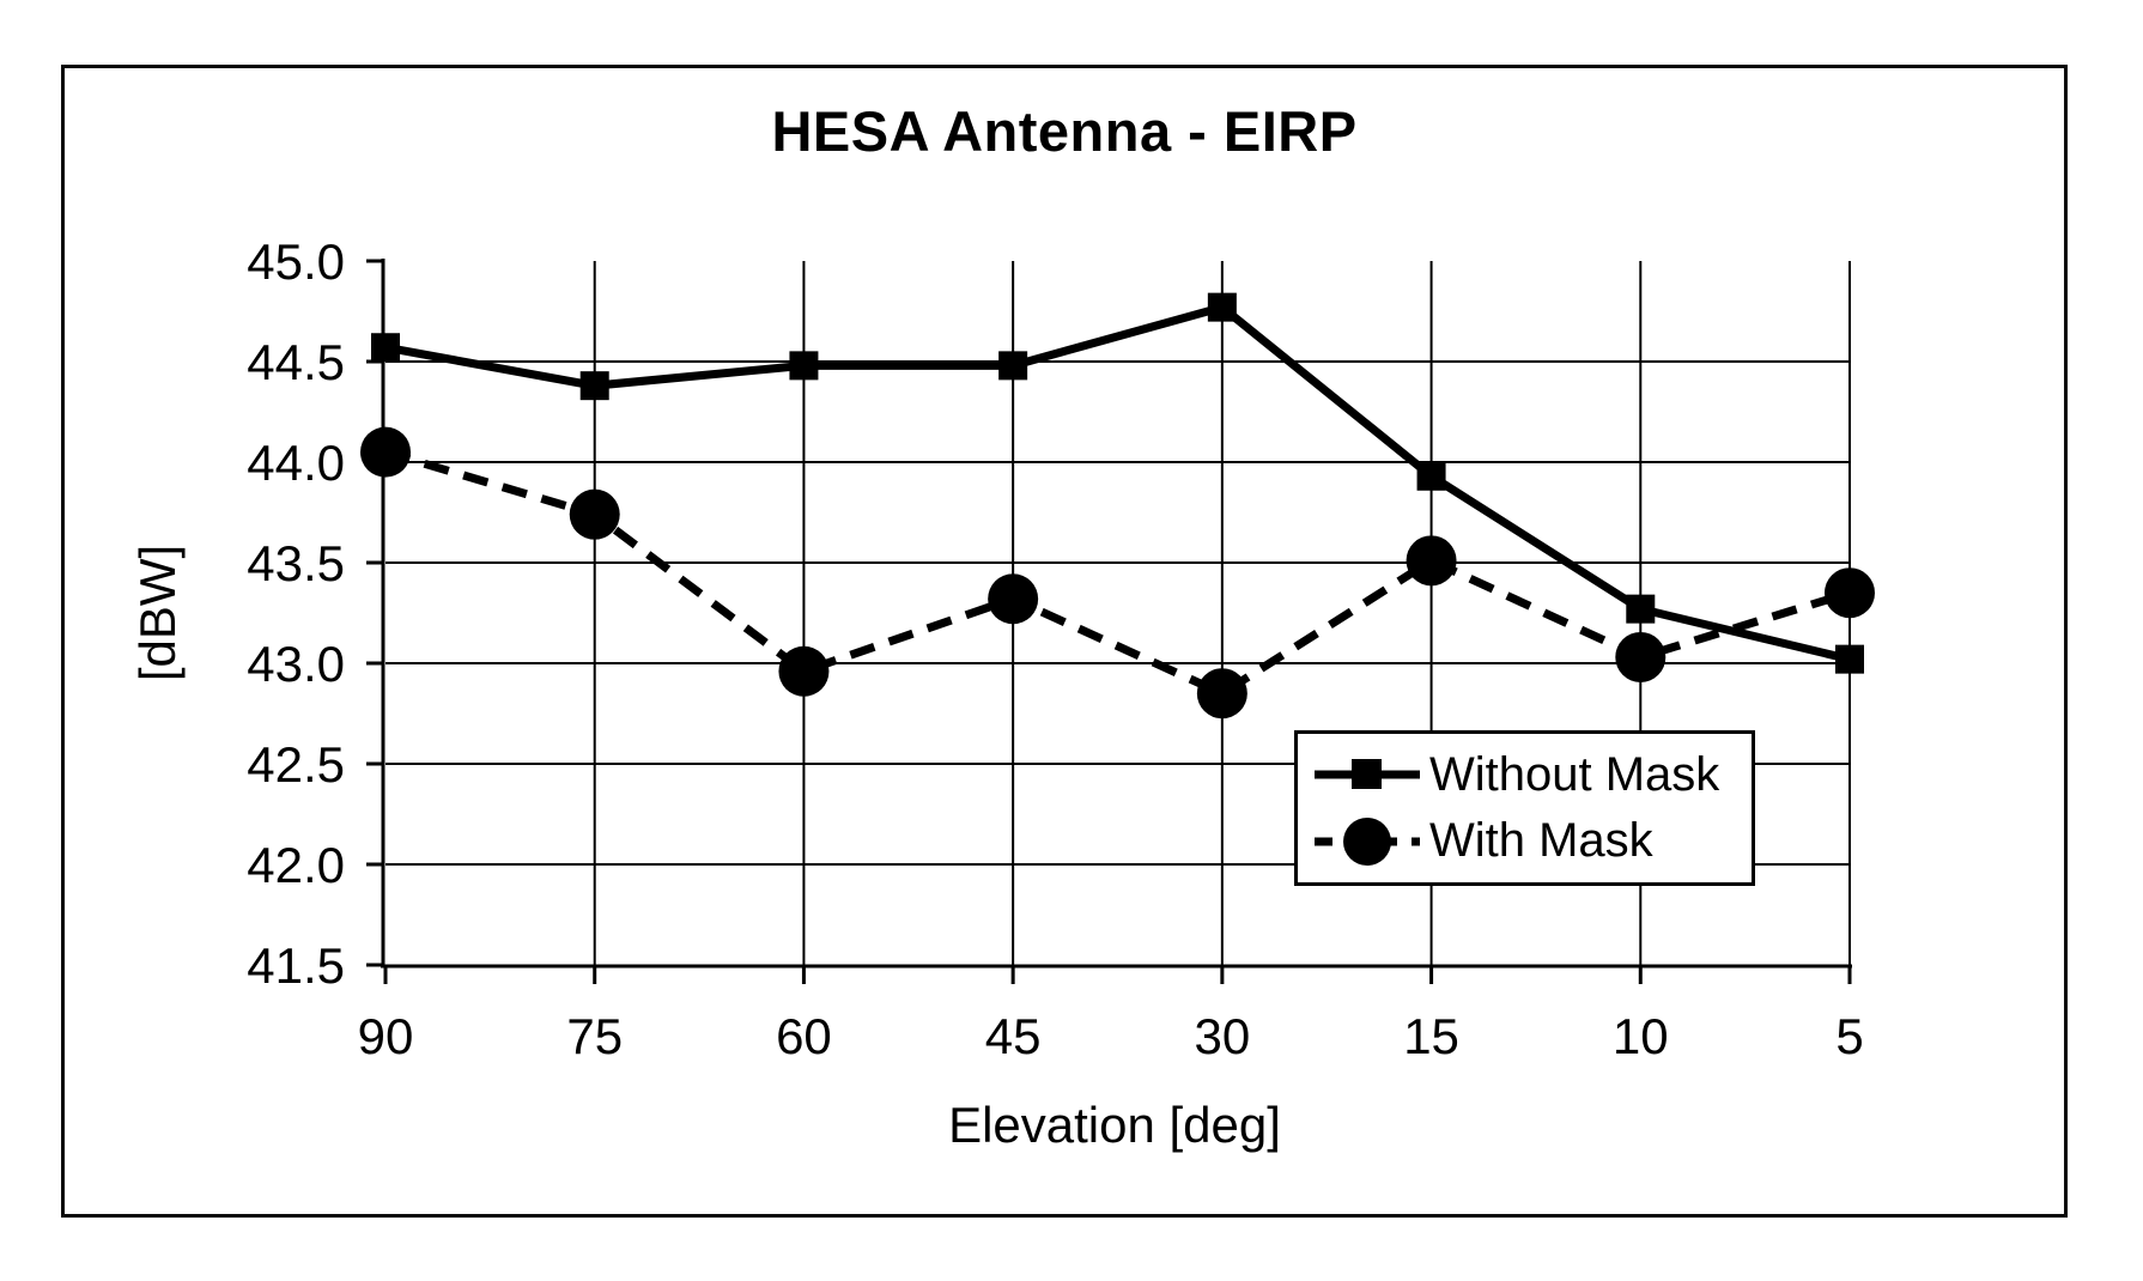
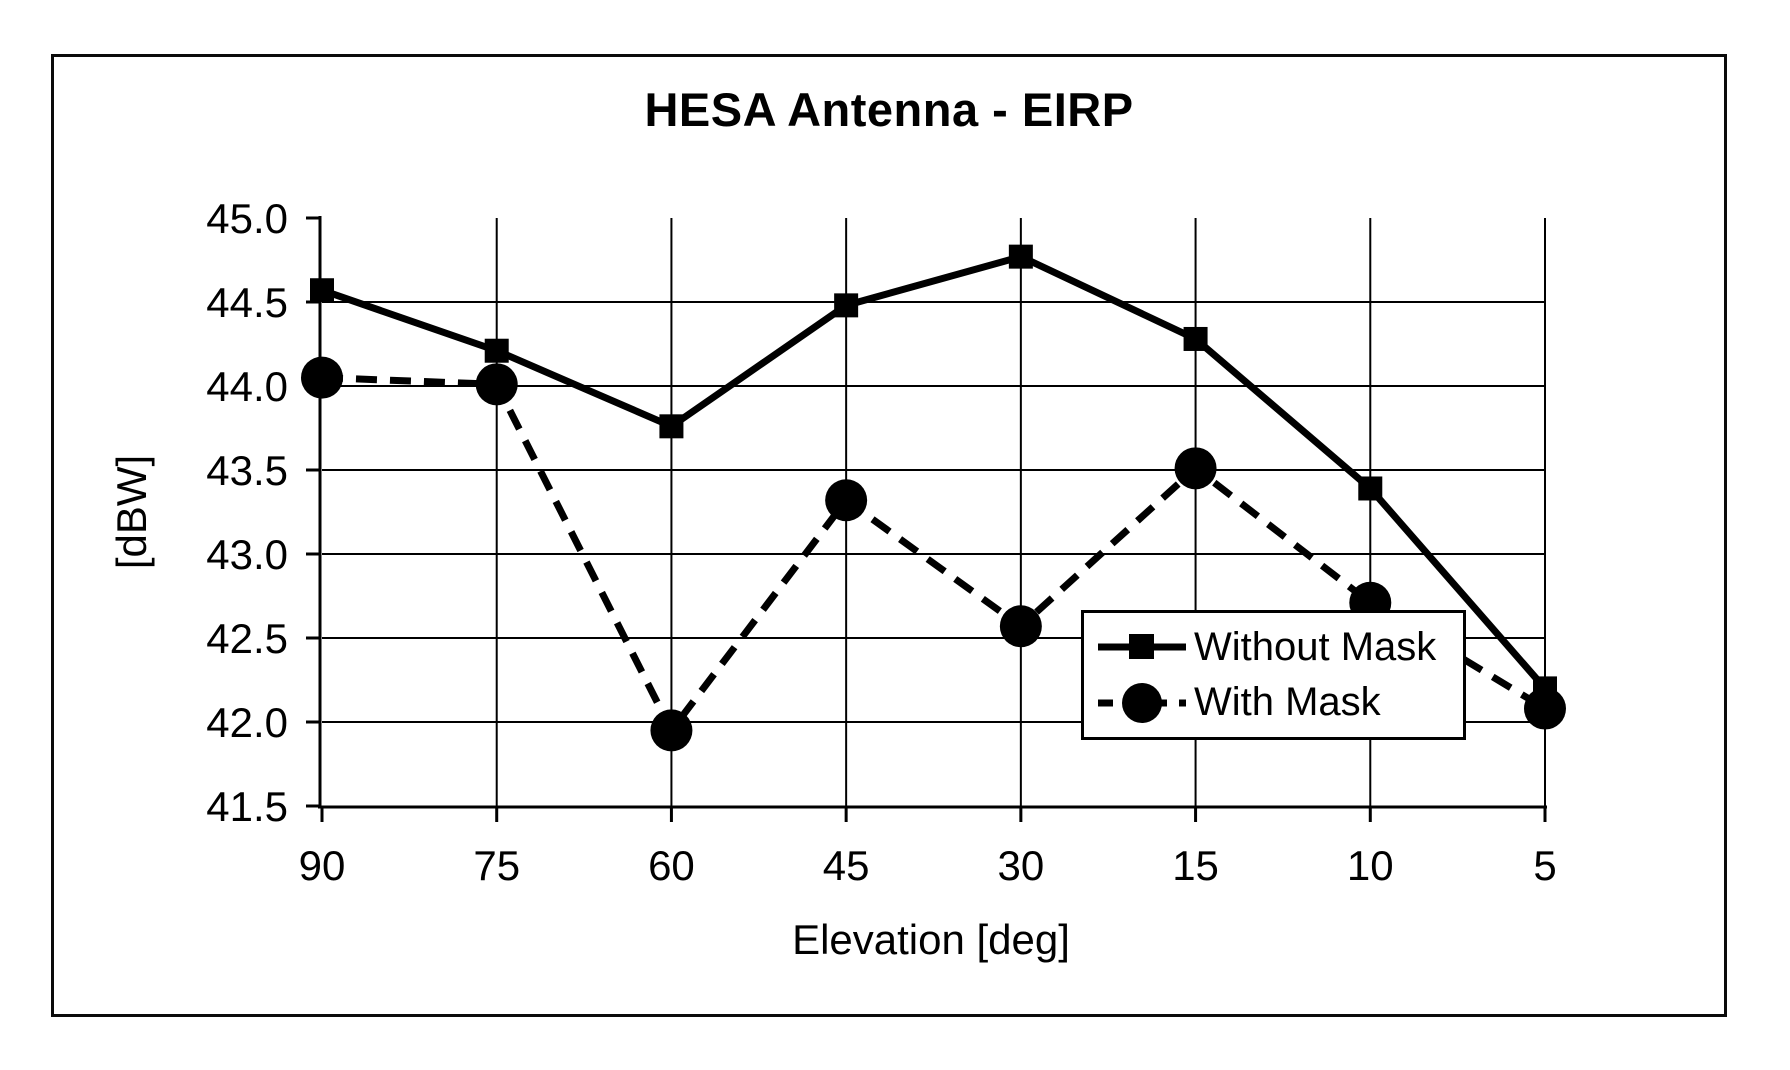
Without Mask/75: 44.38 -> 44.21
With Mask/75: 43.74 -> 44.01
Without Mask/60: 44.48 -> 43.76
With Mask/60: 42.96 -> 41.95
With Mask/30: 42.85 -> 42.57
Without Mask/15: 43.93 -> 44.28
Without Mask/10: 43.27 -> 43.39
With Mask/10: 43.03 -> 42.71
Without Mask/5: 43.02 -> 42.20
With Mask/5: 43.35 -> 42.08
